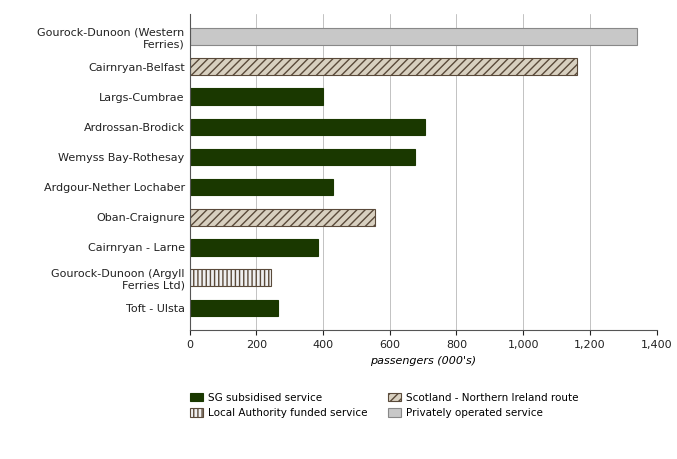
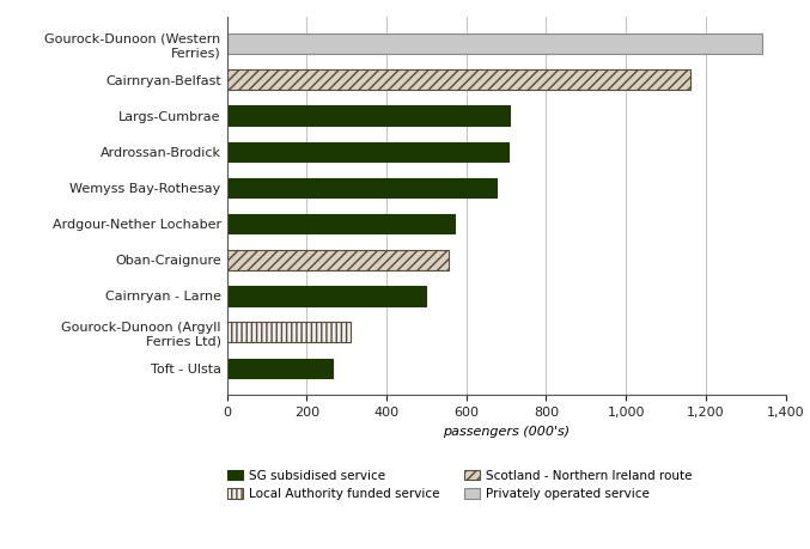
Largs-Cumbrae: 400 -> 710
Ardgour-Nether Lochaber: 430 -> 570
Cairnryan - Larne: 385 -> 500
Gourock-Dunoon (Argyll Ferries Ltd): 245 -> 310
